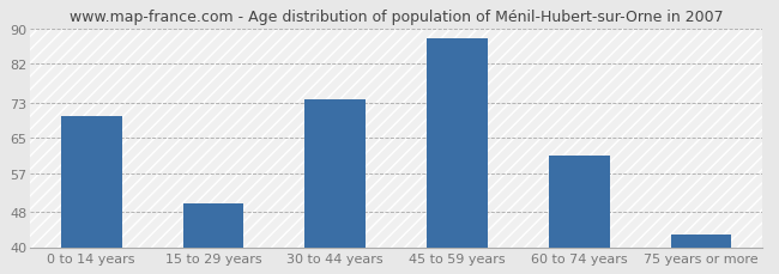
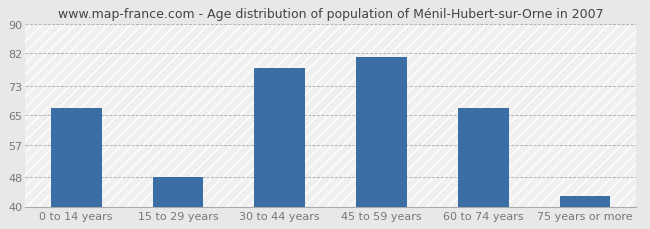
0 to 14 years: 70 -> 67
15 to 29 years: 50 -> 48
30 to 44 years: 74 -> 78
45 to 59 years: 88 -> 81
60 to 74 years: 61 -> 67
